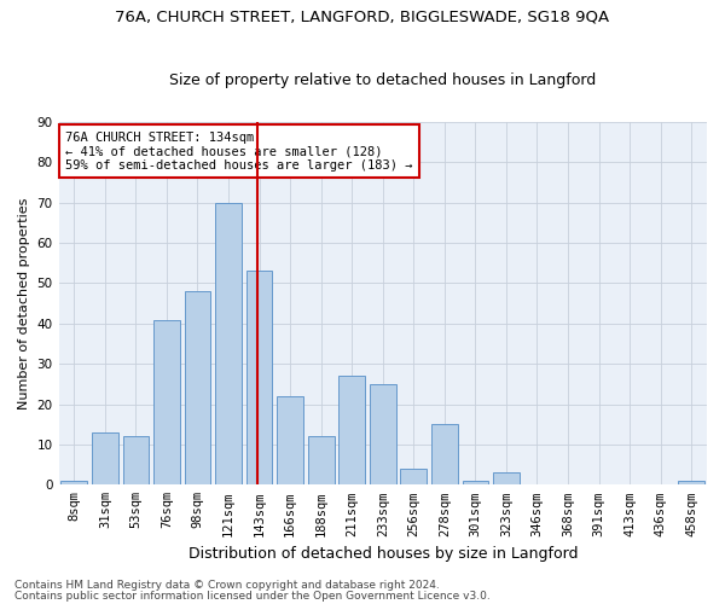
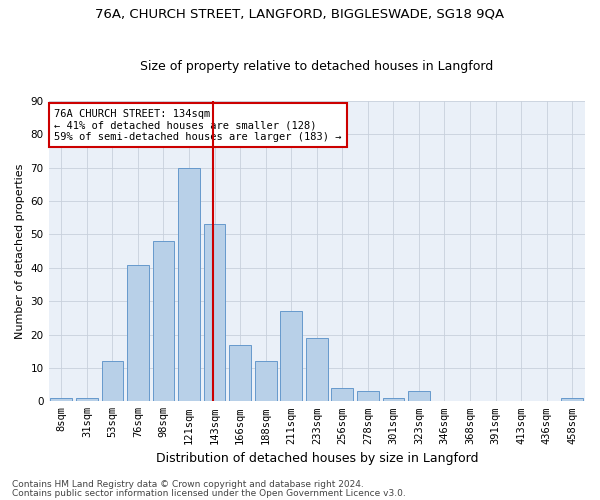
31sqm: 13 -> 1
166sqm: 22 -> 17
233sqm: 25 -> 19
278sqm: 15 -> 3
